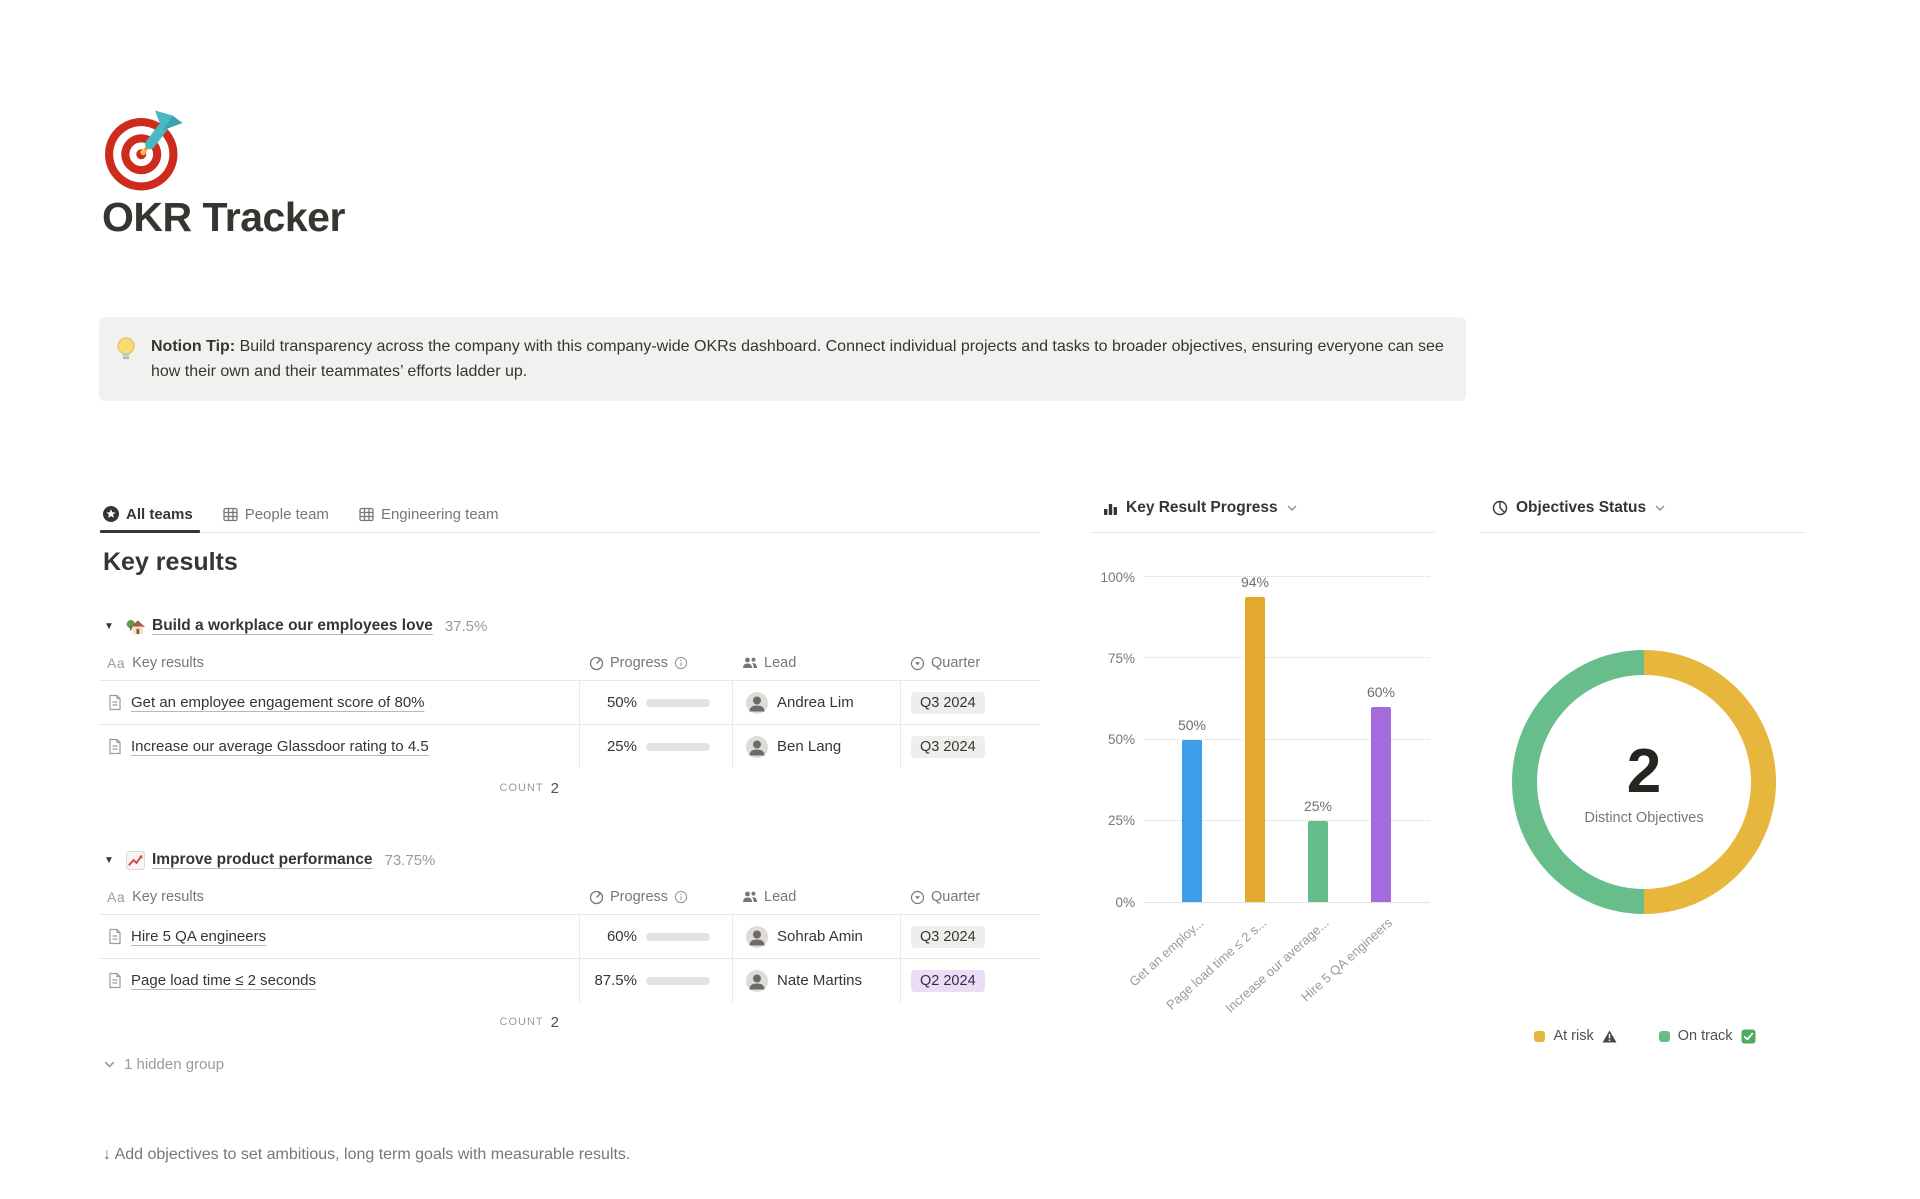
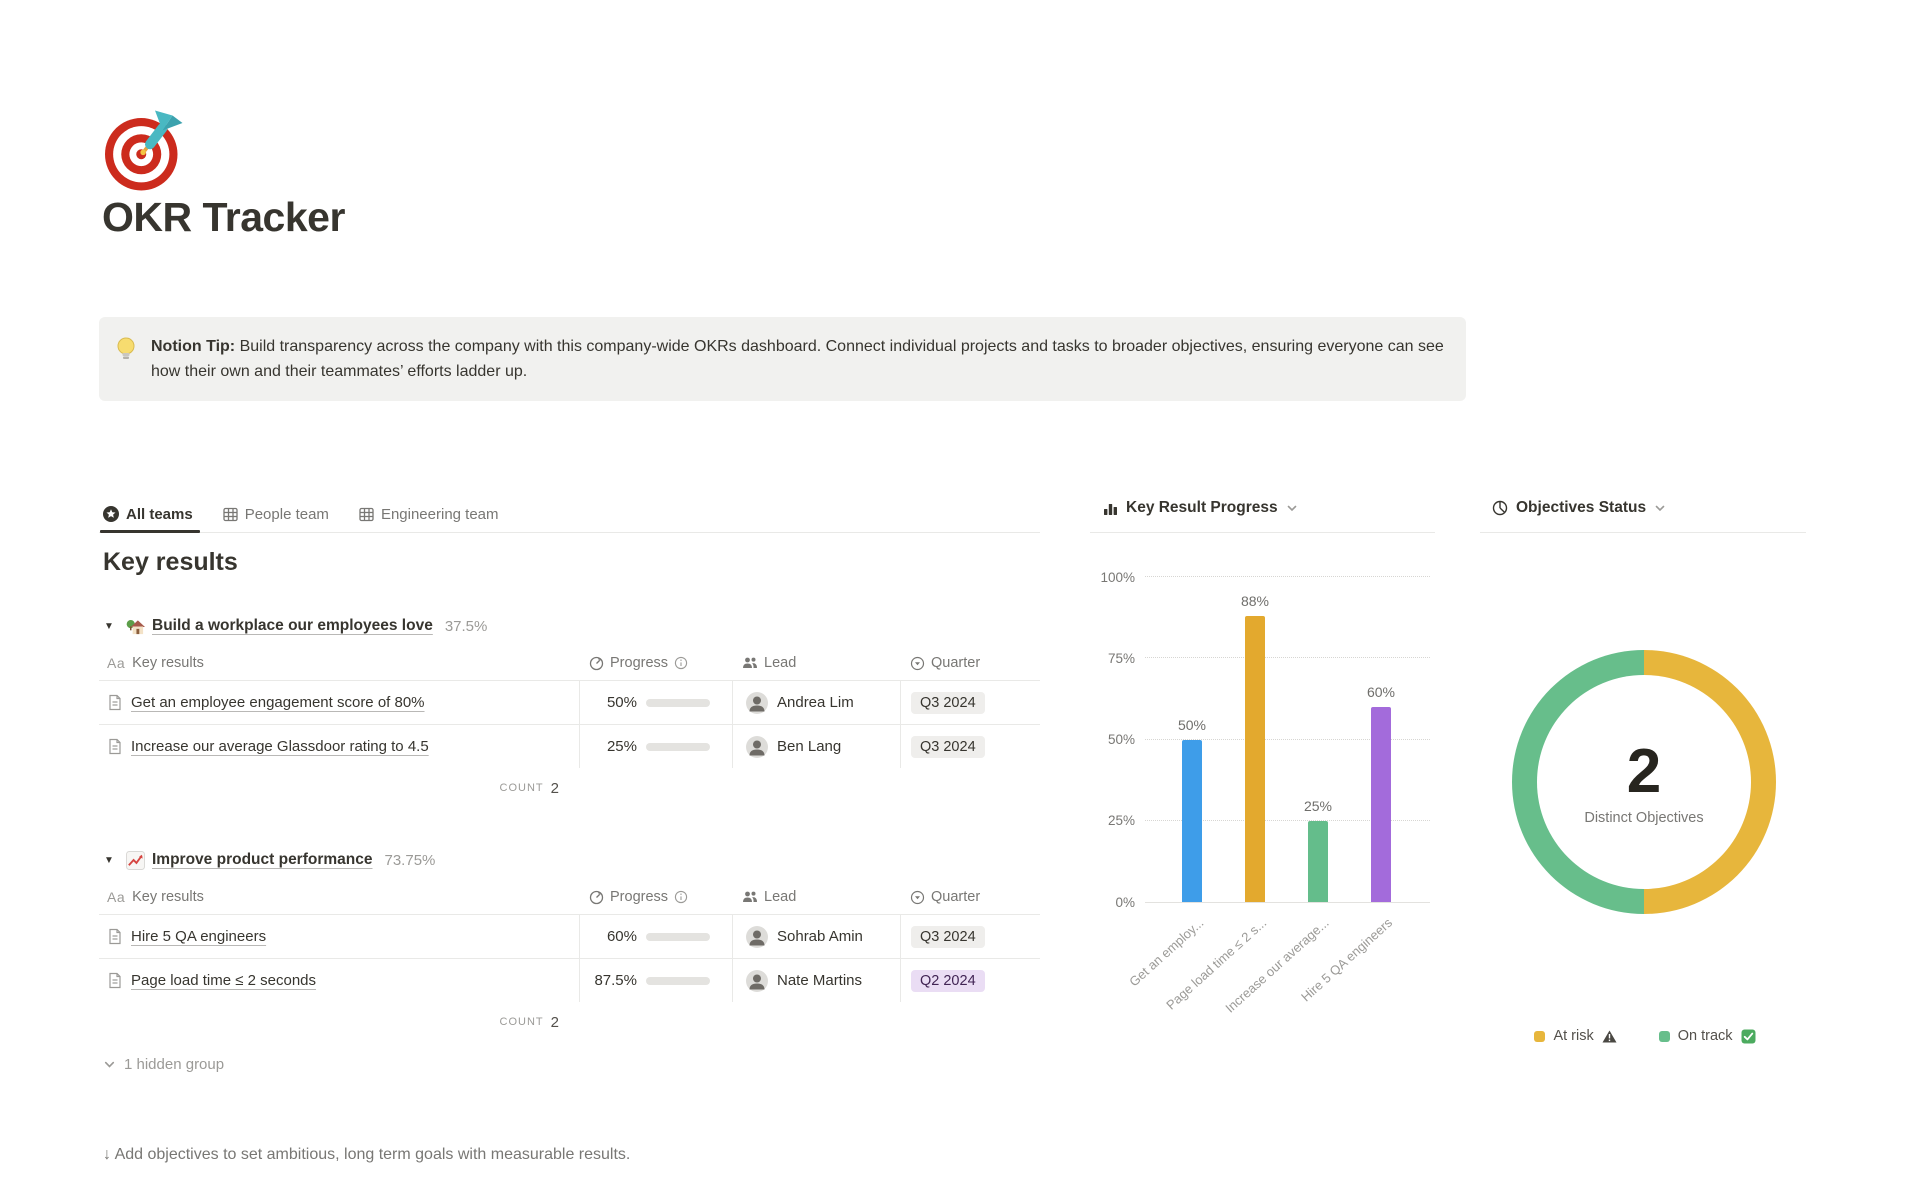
Key Result Progress/Page load time ≤ 2 s...: 94% -> 88%
